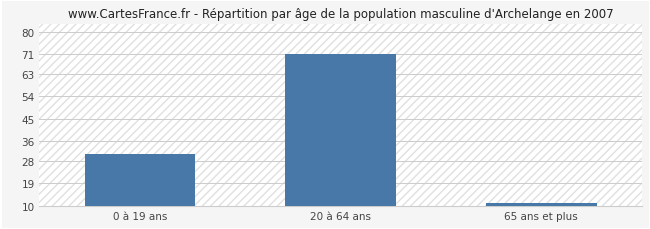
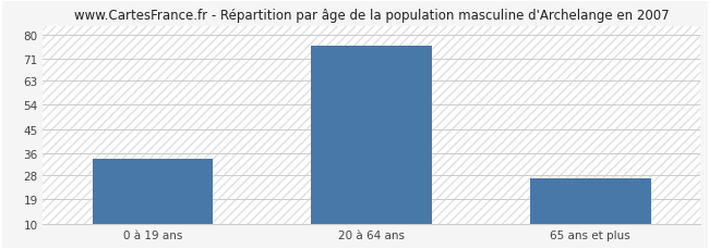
0 à 19 ans: 31 -> 34
20 à 64 ans: 71 -> 76
65 ans et plus: 11 -> 27
